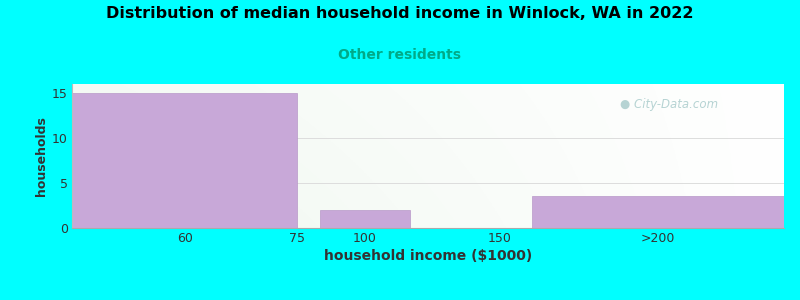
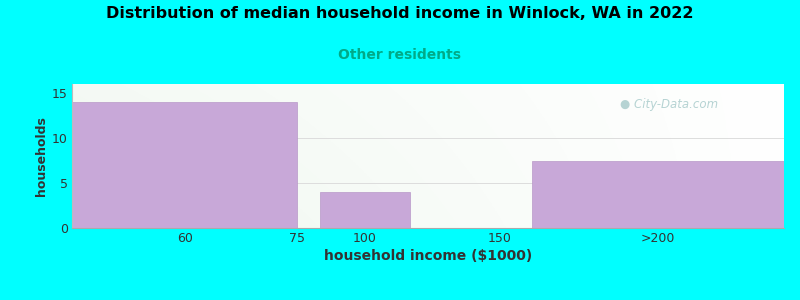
60: 15.0 -> 14.0
100: 2.0 -> 4.0
>200: 3.6 -> 7.5
